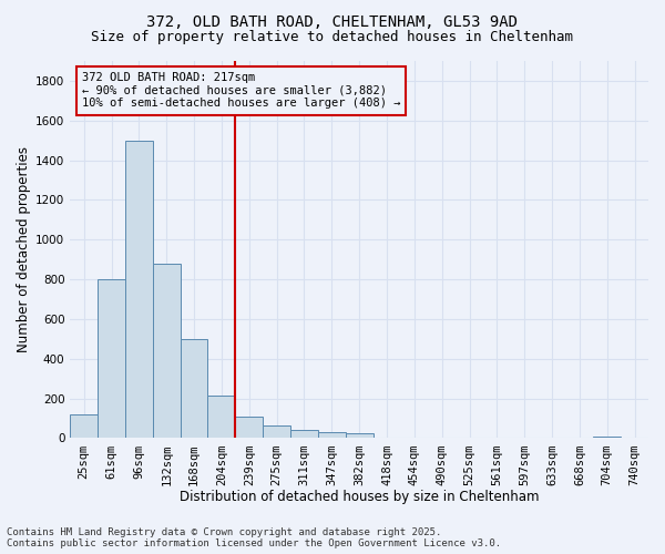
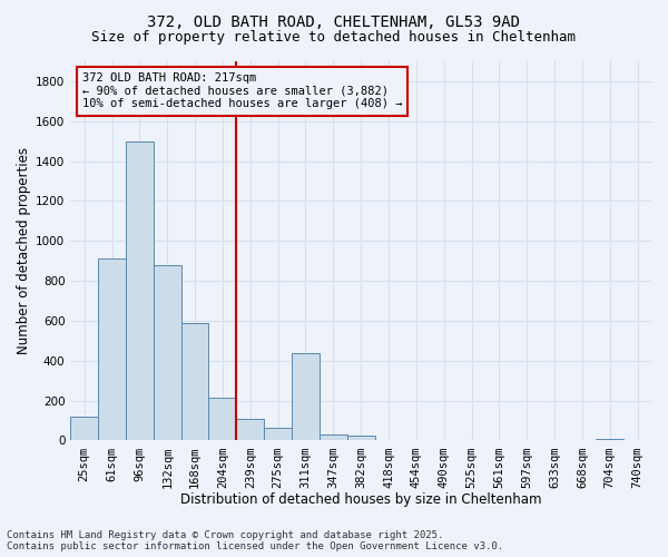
61sqm: 800 -> 910
168sqm: 500 -> 590
311sqm: 40 -> 440
